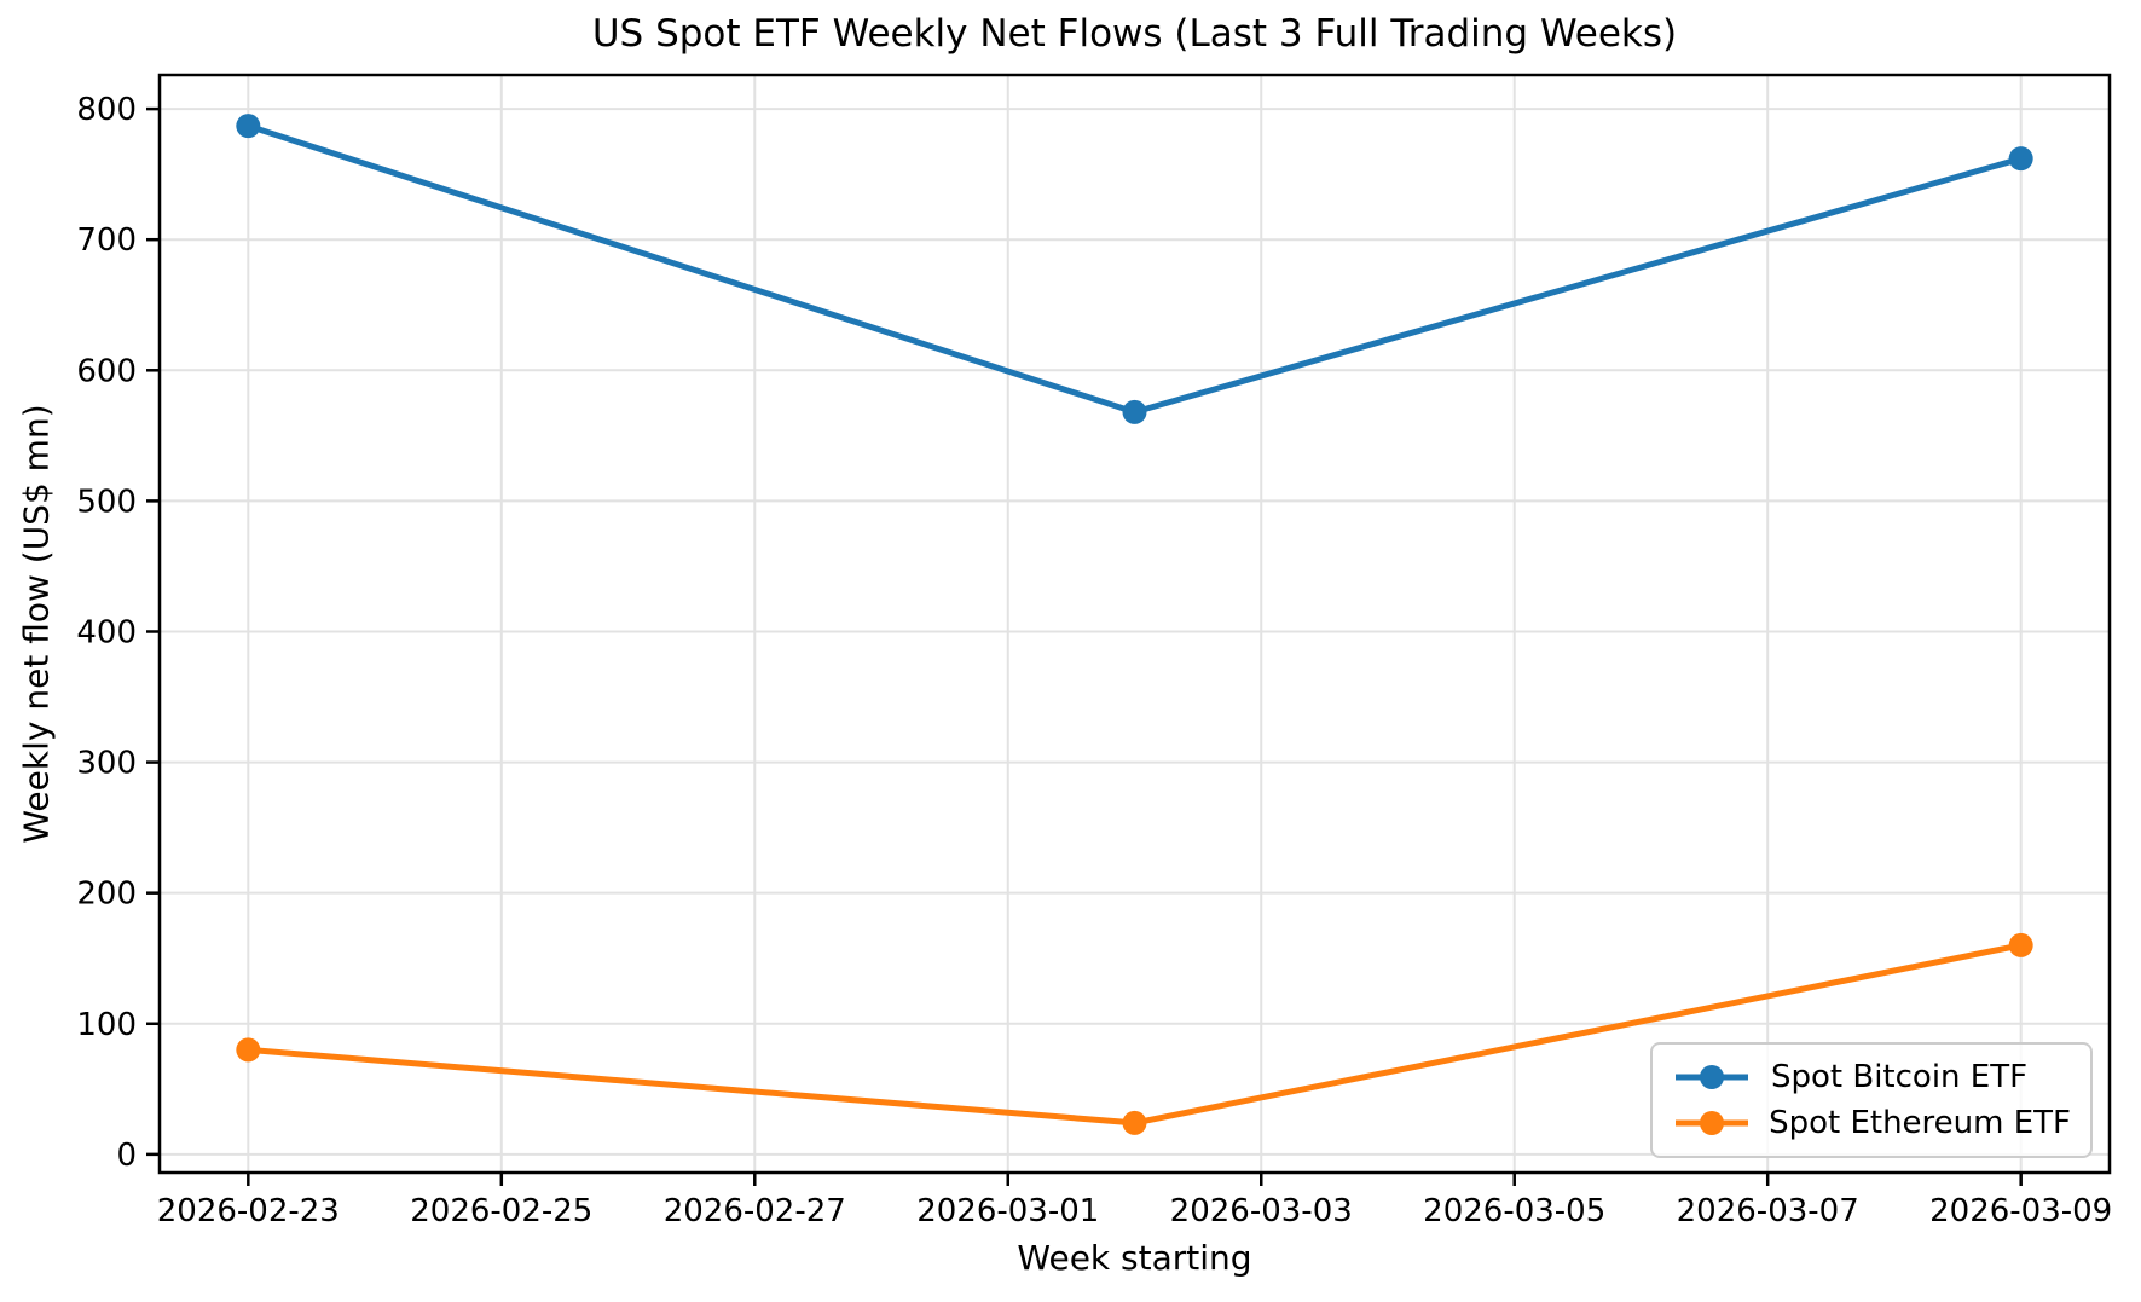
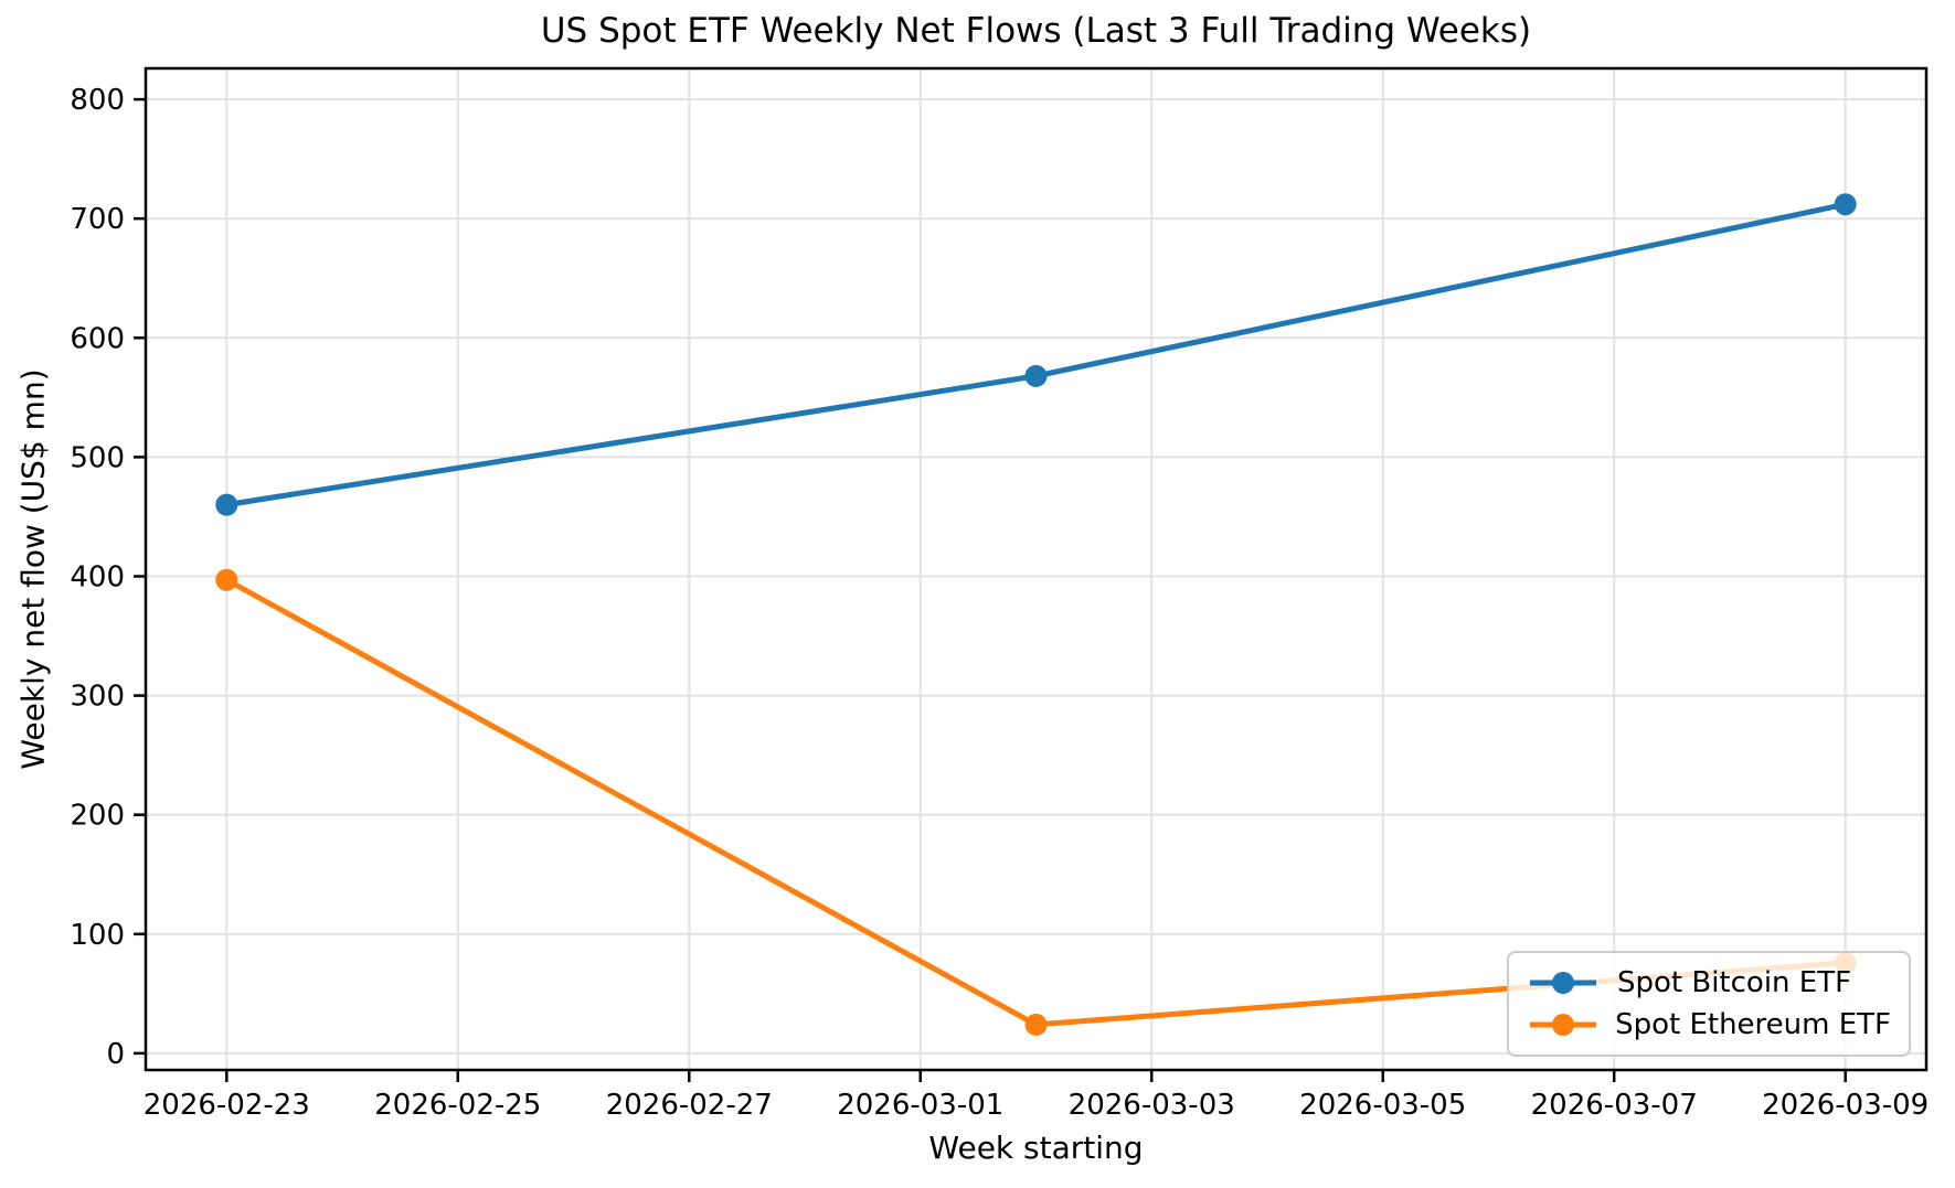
Spot Bitcoin ETF/2026-02-23: 787 -> 460
Spot Ethereum ETF/2026-02-23: 80 -> 397
Spot Bitcoin ETF/2026-03-09: 762 -> 712
Spot Ethereum ETF/2026-03-09: 160 -> 76
